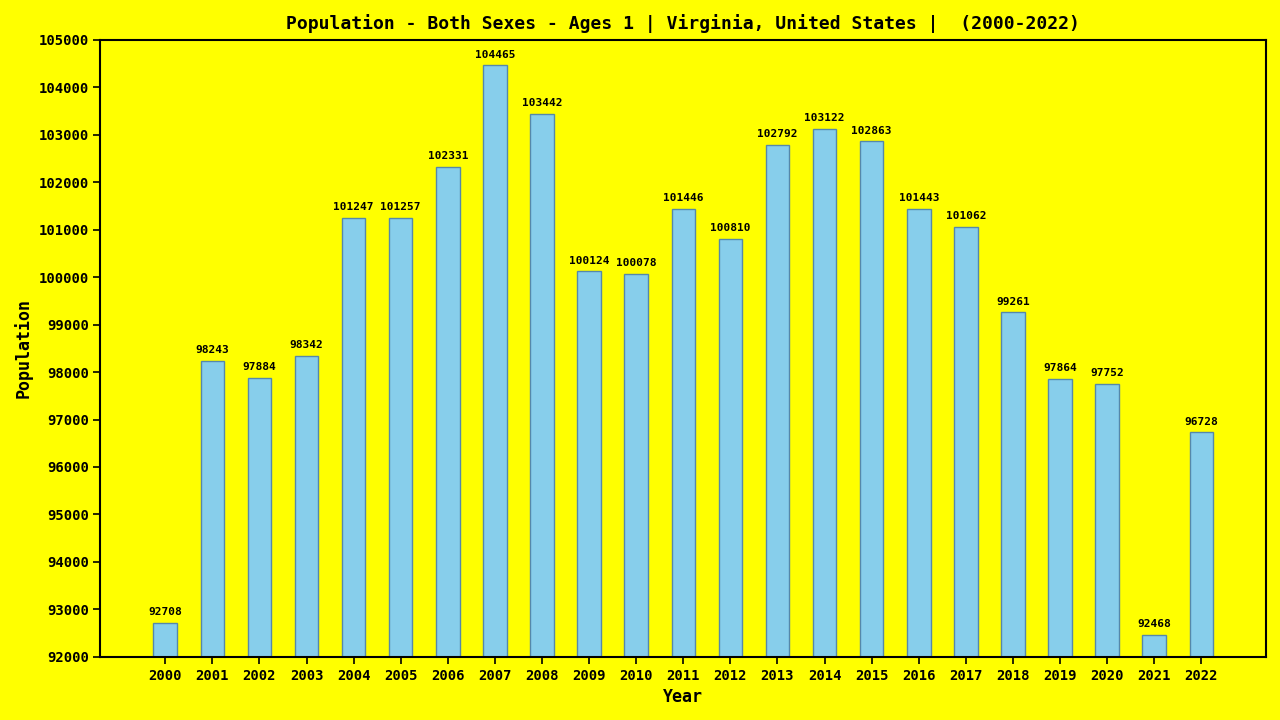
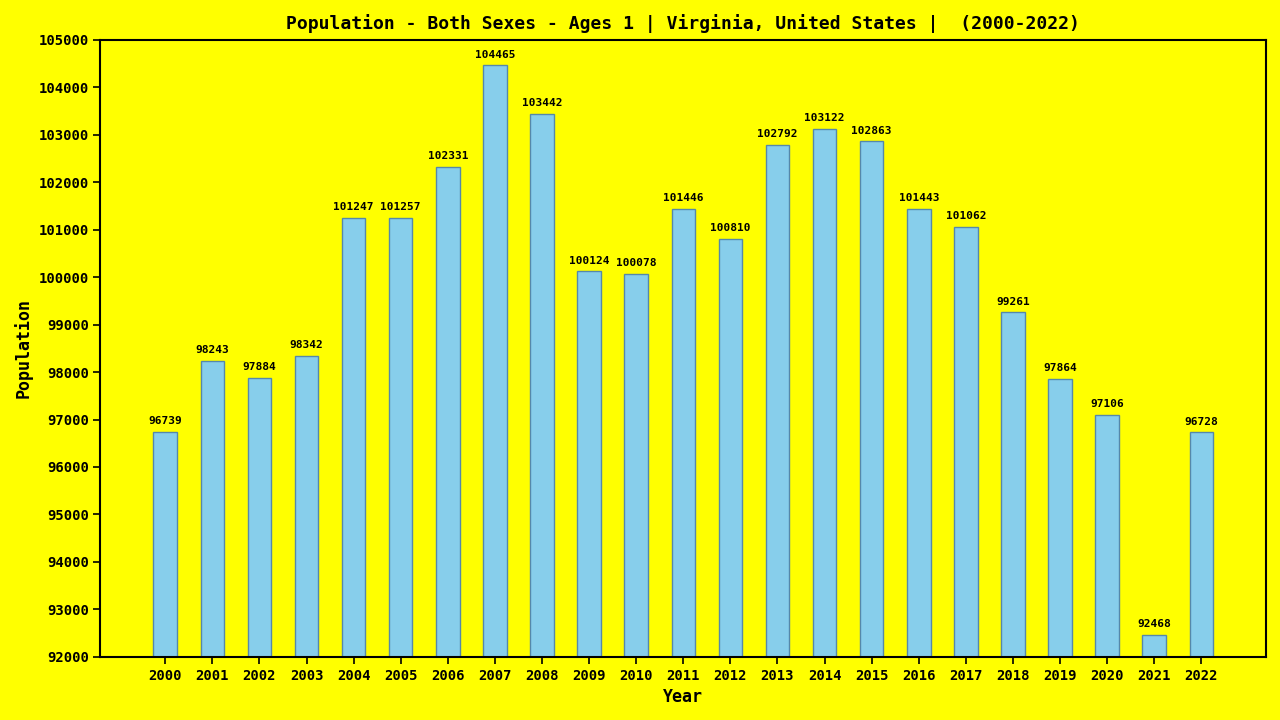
2000: 92708 -> 96739
2020: 97752 -> 97106
